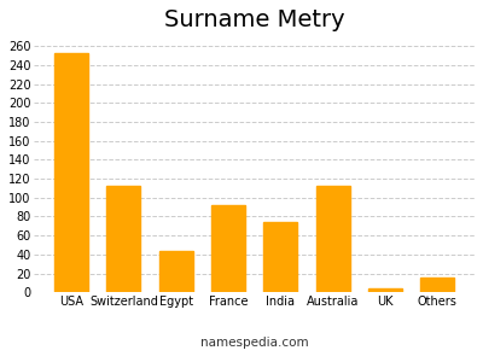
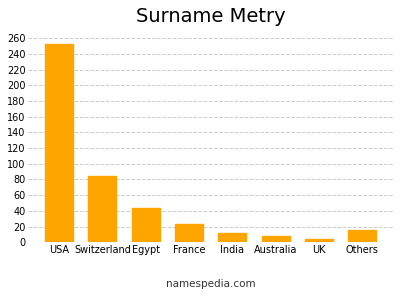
Switzerland: 112 -> 84
France: 92 -> 23
India: 74 -> 12
Australia: 112 -> 8
